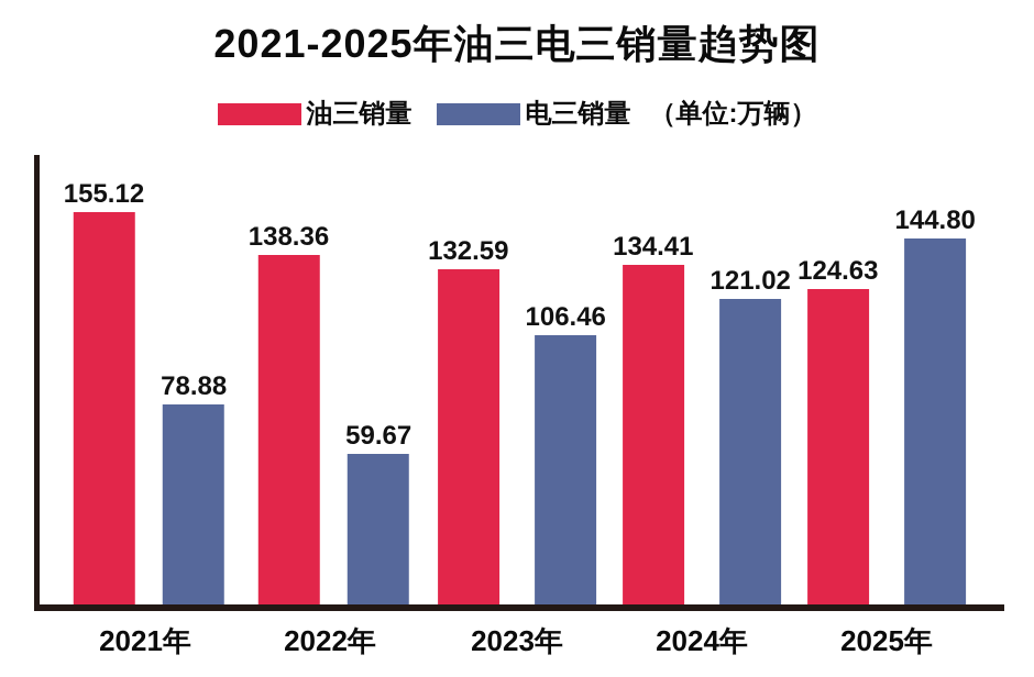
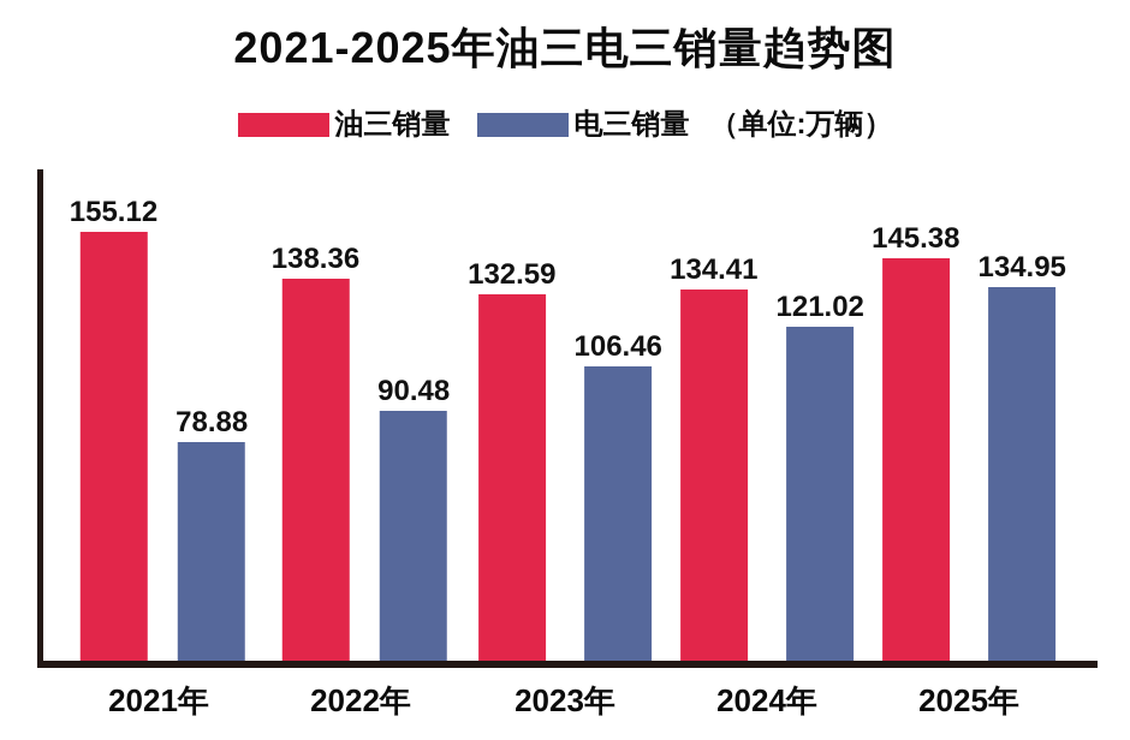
电三销量/2022年: 59.67 -> 90.48
油三销量/2025年: 124.63 -> 145.38
电三销量/2025年: 144.80 -> 134.95
